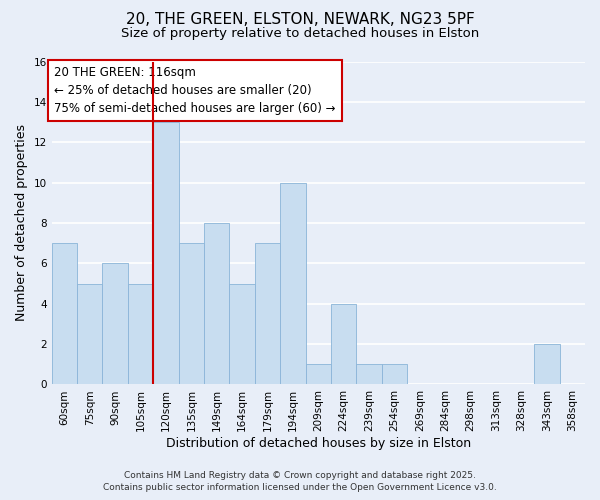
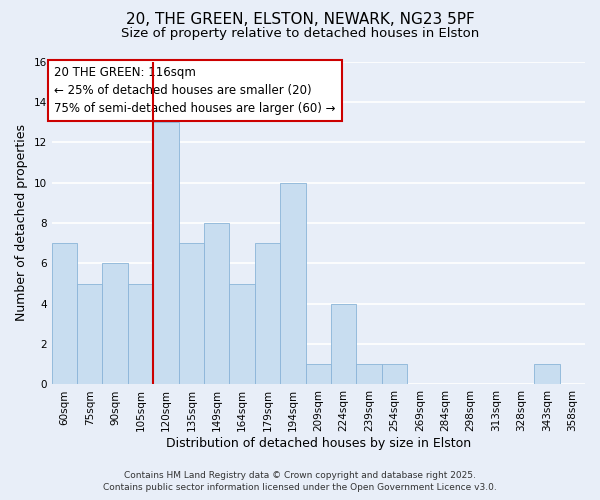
343sqm: 2 -> 1
